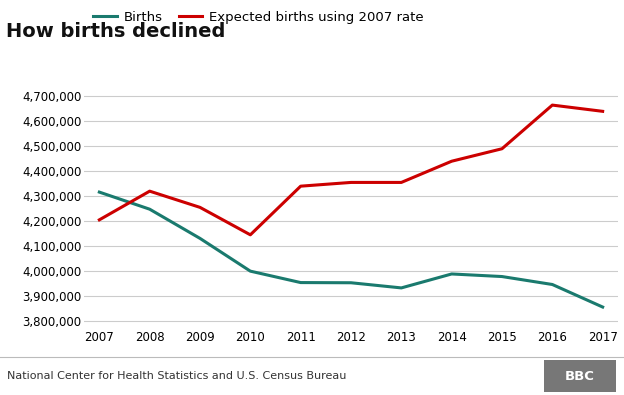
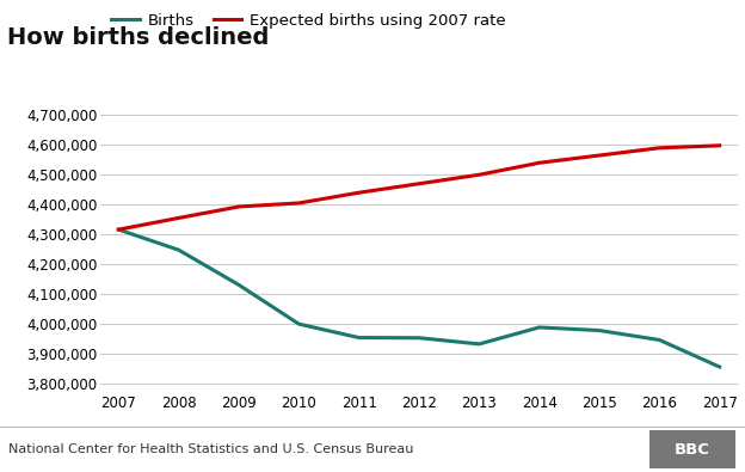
Expected births using 2007 rate/2007: 4,205,000 -> 4,316,000
Expected births using 2007 rate/2008: 4,320,000 -> 4,355,000
Expected births using 2007 rate/2009: 4,255,000 -> 4,393,000
Expected births using 2007 rate/2010: 4,145,000 -> 4,405,000
Expected births using 2007 rate/2011: 4,340,000 -> 4,440,000
Expected births using 2007 rate/2012: 4,355,000 -> 4,470,000
Expected births using 2007 rate/2013: 4,355,000 -> 4,500,000
Expected births using 2007 rate/2014: 4,440,000 -> 4,540,000
Expected births using 2007 rate/2015: 4,490,000 -> 4,565,000
Expected births using 2007 rate/2016: 4,665,000 -> 4,590,000
Expected births using 2007 rate/2017: 4,640,000 -> 4,598,000
